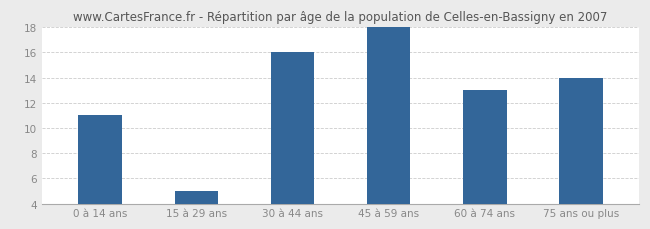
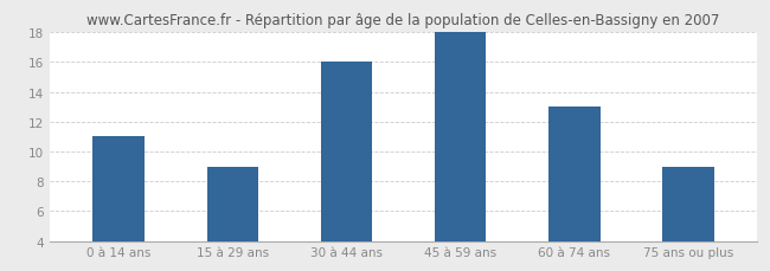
15 à 29 ans: 5 -> 9
75 ans ou plus: 14 -> 9
